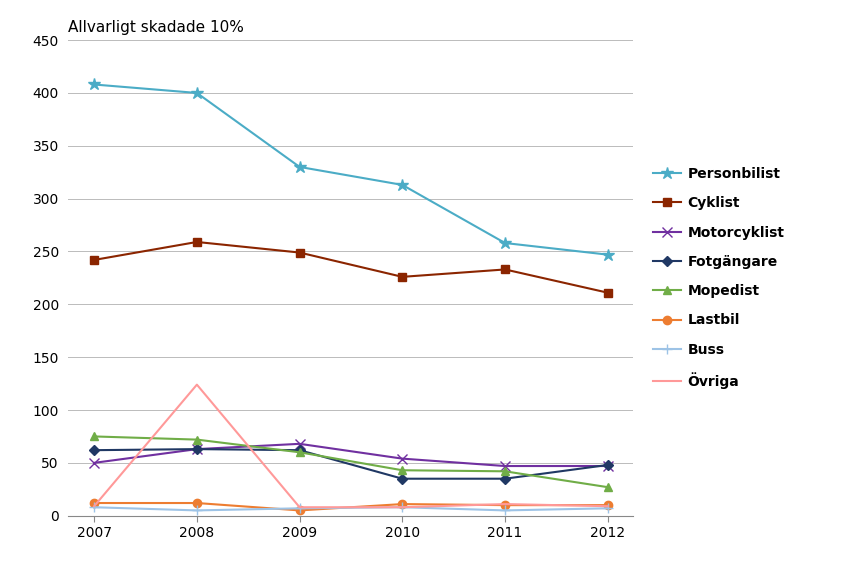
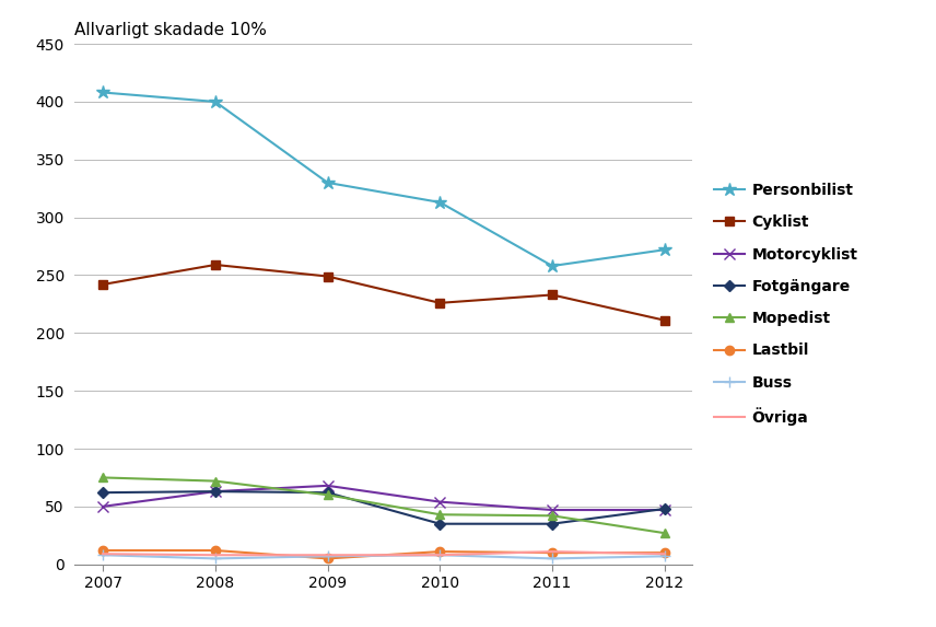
Övriga/2008: 124 -> 8
Personbilist/2012: 247 -> 272
